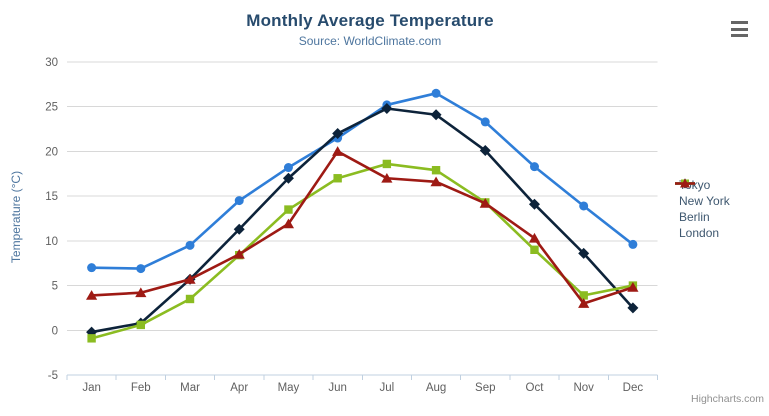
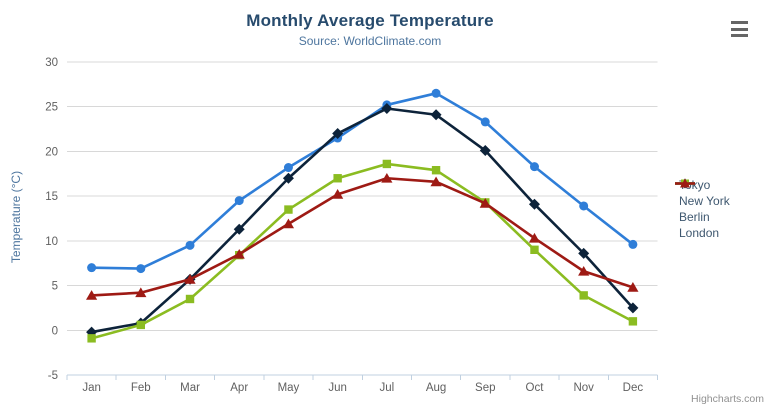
London/Jun: 20 -> 15
London/Nov: 3 -> 7
Berlin/Dec: 5 -> 1
